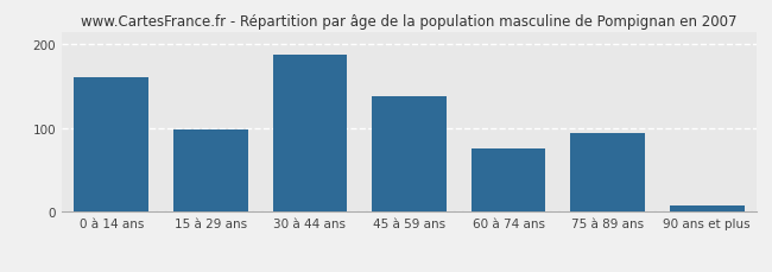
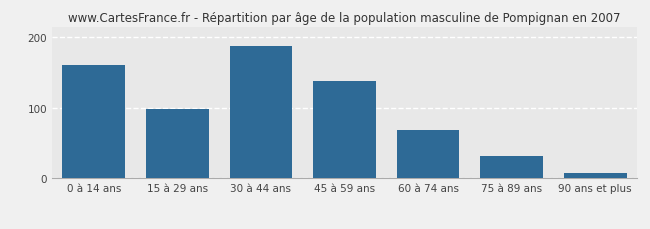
60 à 74 ans: 76 -> 68
75 à 89 ans: 94 -> 32
